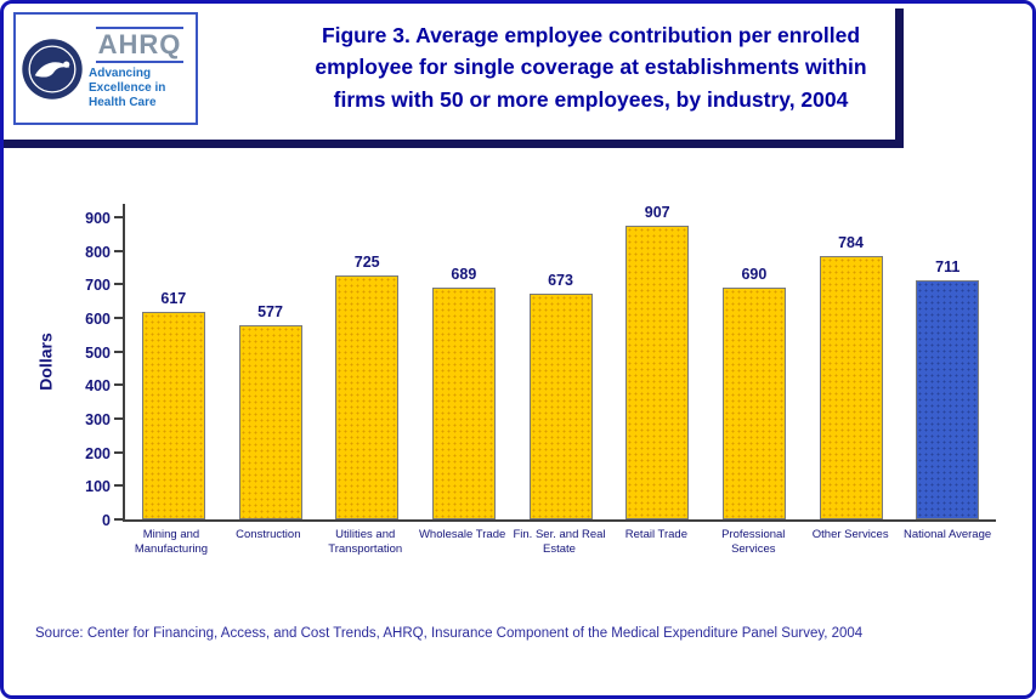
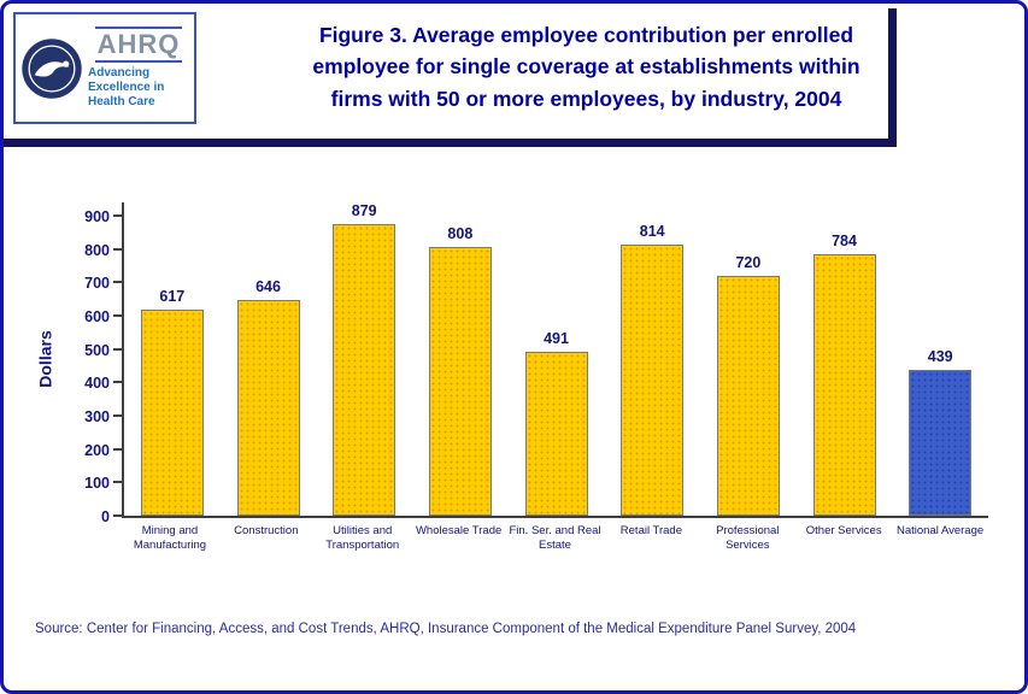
Construction: 577 -> 646
Utilities and Transportation: 725 -> 879
Wholesale Trade: 689 -> 808
Fin. Ser. and Real Estate: 673 -> 491
Retail Trade: 907 -> 814
Professional Services: 690 -> 720
National Average: 711 -> 439
